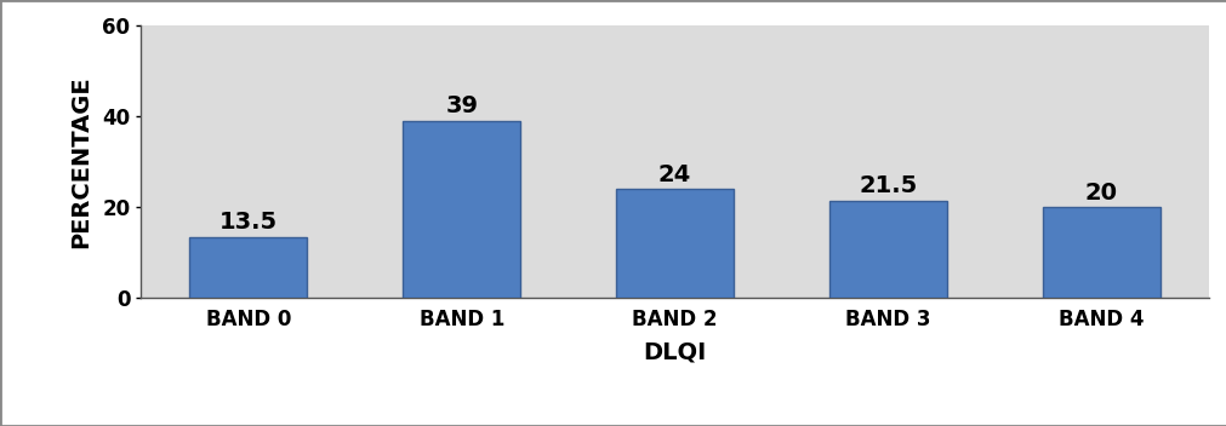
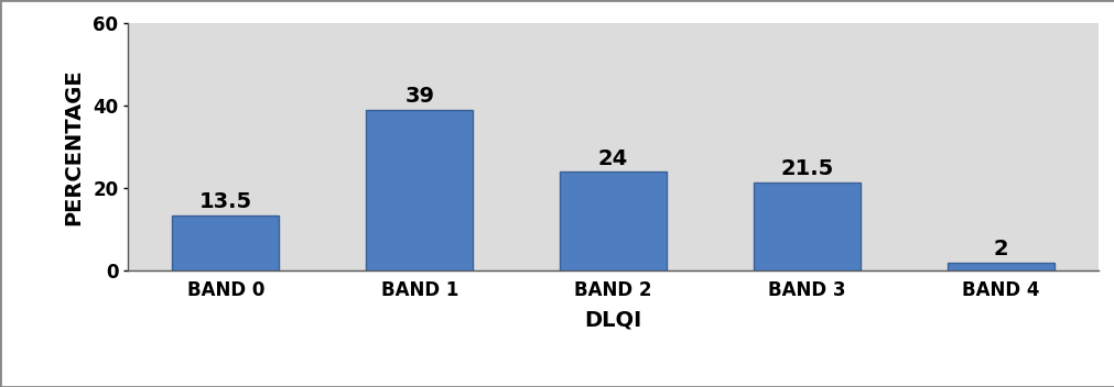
BAND 4: 20 -> 2
